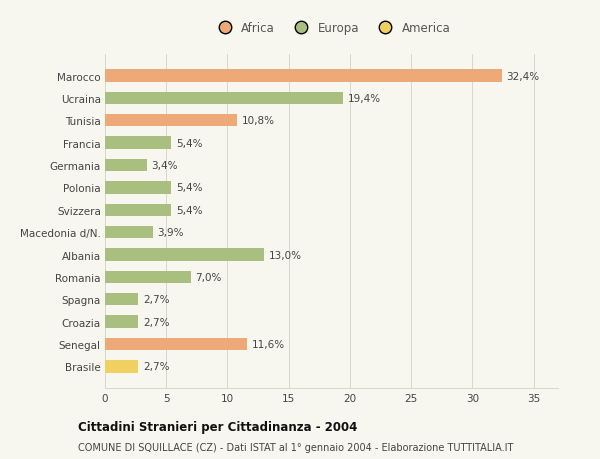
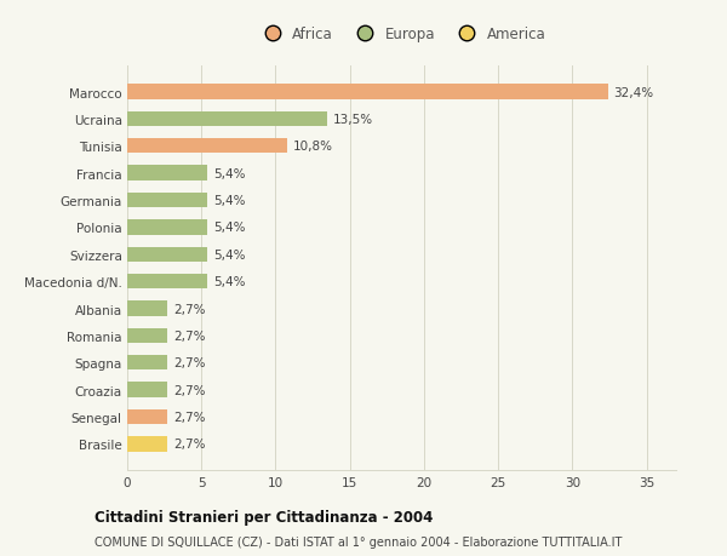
Ucraina: 19,4% -> 13,5%
Germania: 3,4% -> 5,4%
Macedonia d/N.: 3,9% -> 5,4%
Albania: 13,0% -> 2,7%
Romania: 7,0% -> 2,7%
Senegal: 11,6% -> 2,7%
